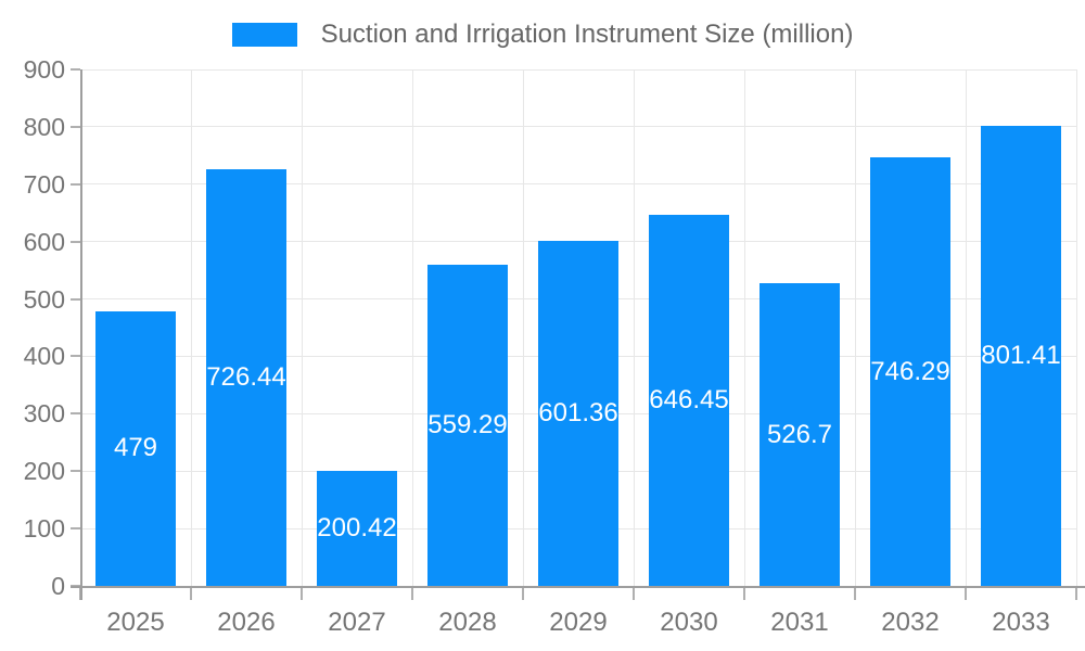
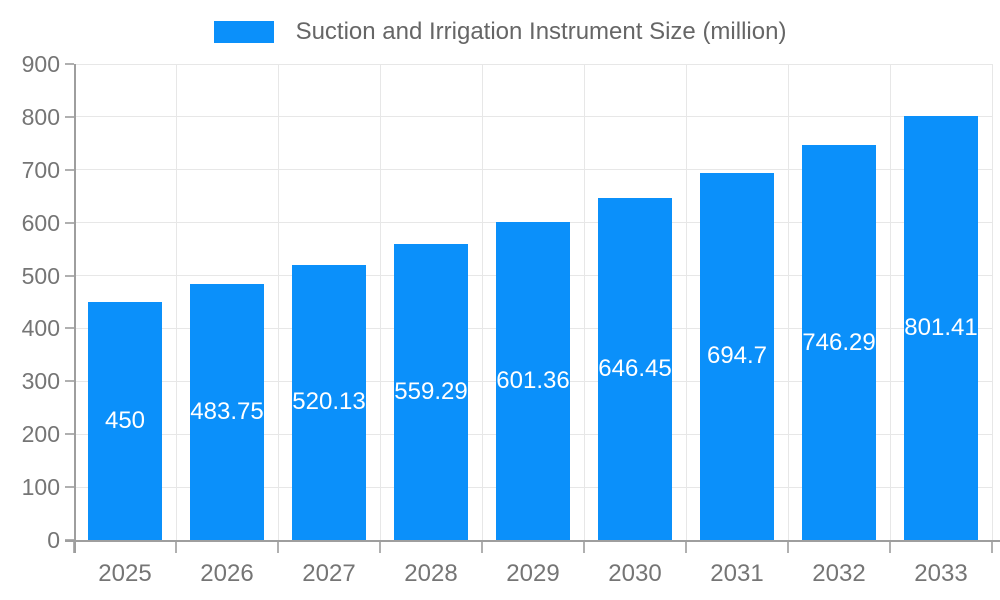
2025: 479 -> 450
2026: 726.44 -> 483.75
2027: 200.42 -> 520.13
2031: 526.7 -> 694.7
